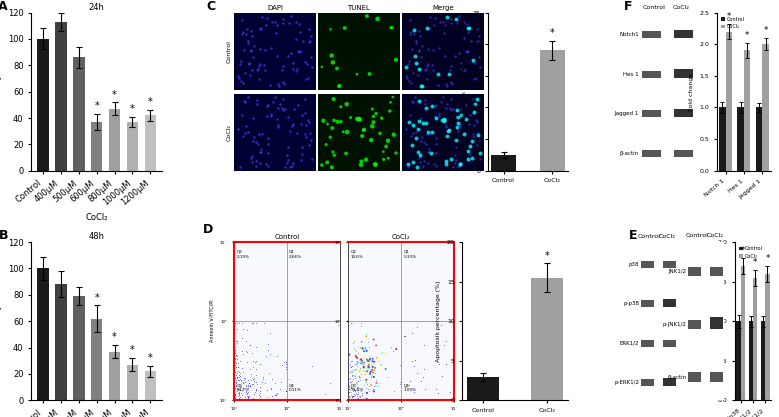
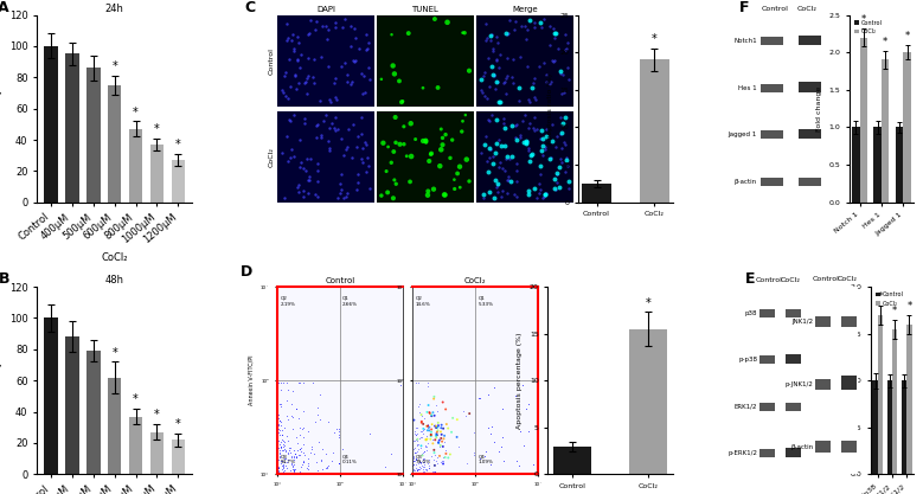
24h/400μM: 113 -> 95
24h/600μM: 37 -> 75
24h/1200μM: 42 -> 27
